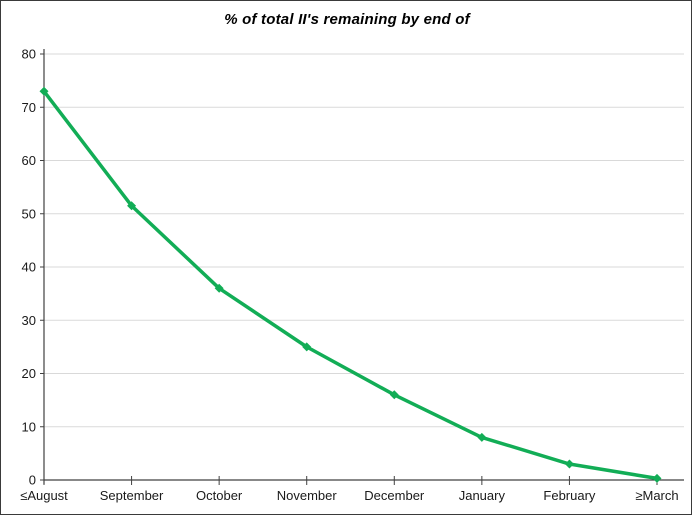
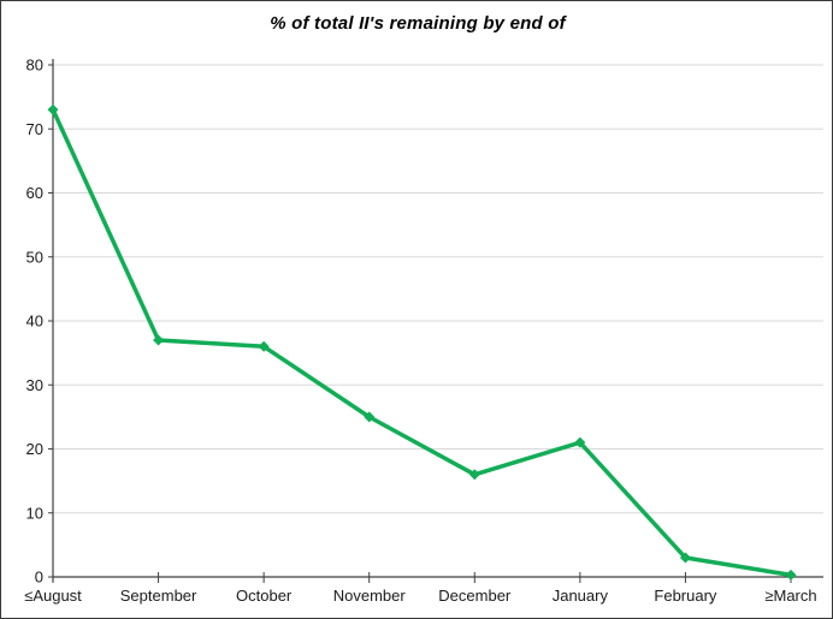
September: 52 -> 37
January: 8 -> 21
